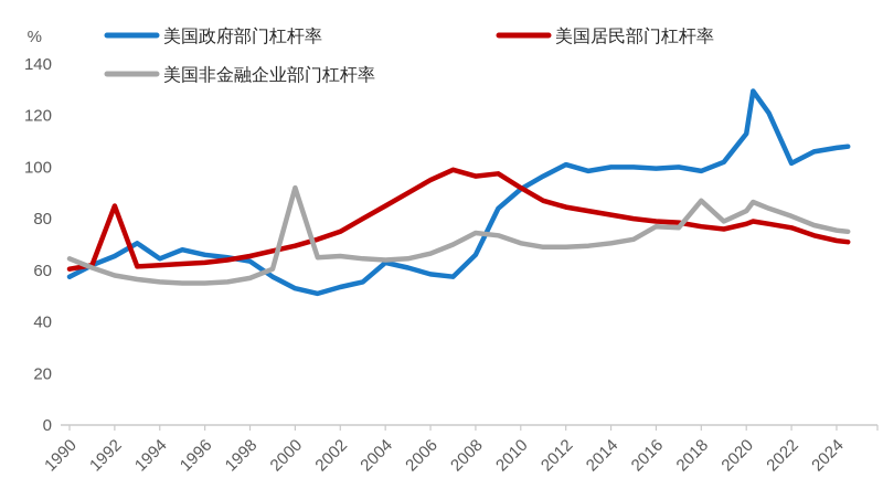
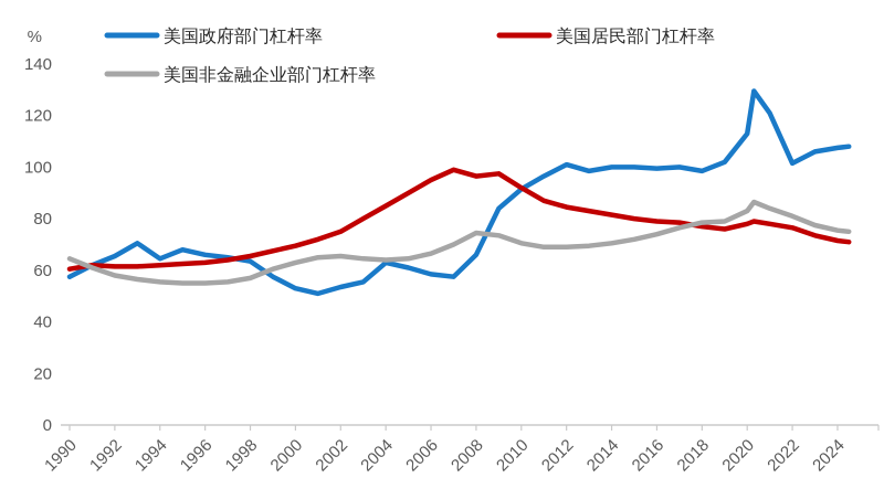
美国居民部门杠杆率/1992: 85 -> 62
美国非金融企业部门杠杆率/2000: 92 -> 63
美国非金融企业部门杠杆率/2016: 77 -> 74
美国非金融企业部门杠杆率/2018: 87 -> 78
